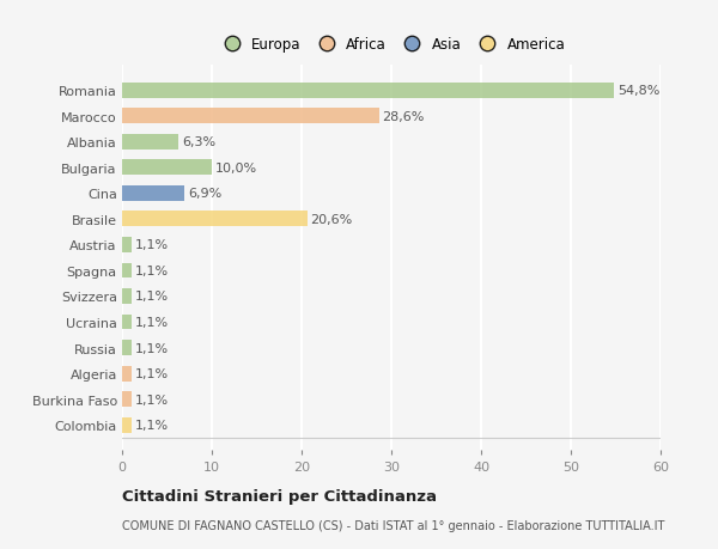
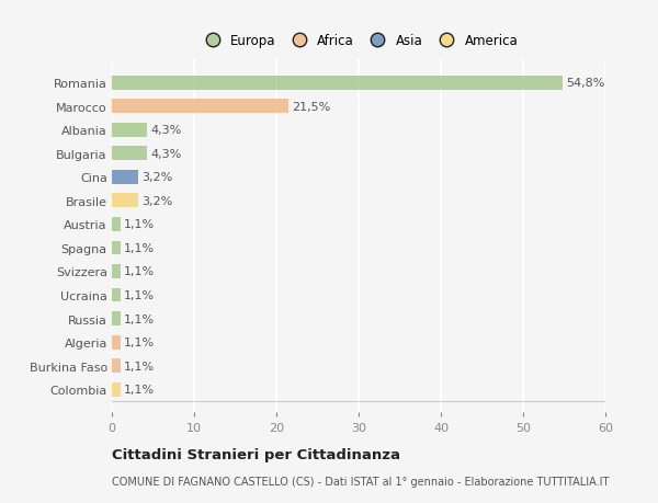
Marocco: 28,6% -> 21,5%
Albania: 6,3% -> 4,3%
Bulgaria: 10,0% -> 4,3%
Cina: 6,9% -> 3,2%
Brasile: 20,6% -> 3,2%
